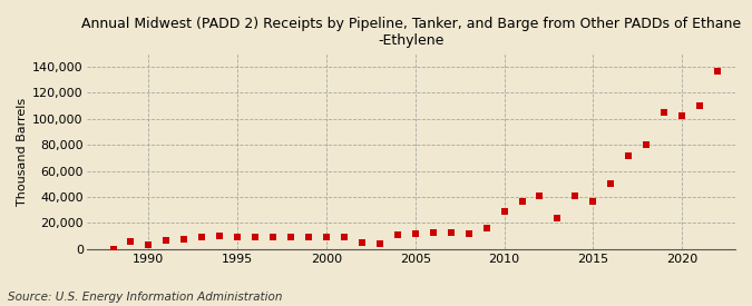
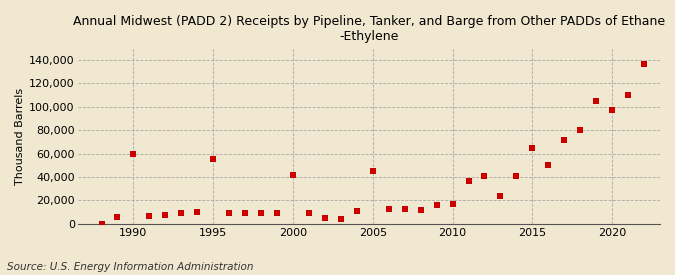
1990: 4,000 -> 60,000
1995: 10,000 -> 55,000
2000: 9,000 -> 42,000
2005: 12,000 -> 45,000
2010: 29,000 -> 17,000
2015: 37,000 -> 65,000
2020: 102,000 -> 97,000
